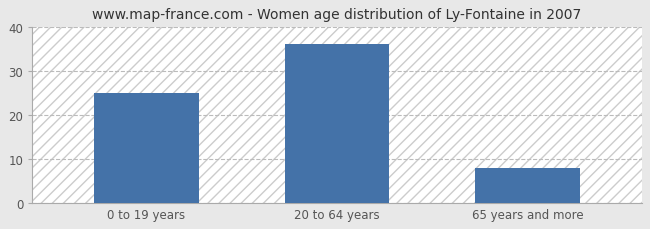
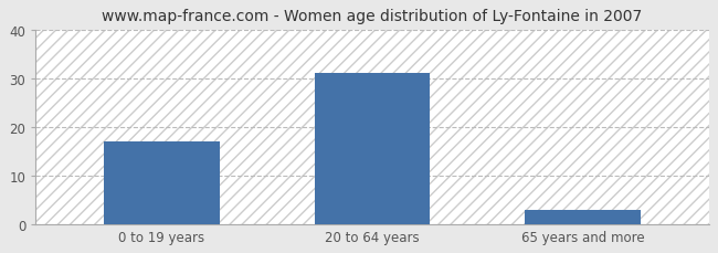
0 to 19 years: 25 -> 17
20 to 64 years: 36 -> 31
65 years and more: 8 -> 3
